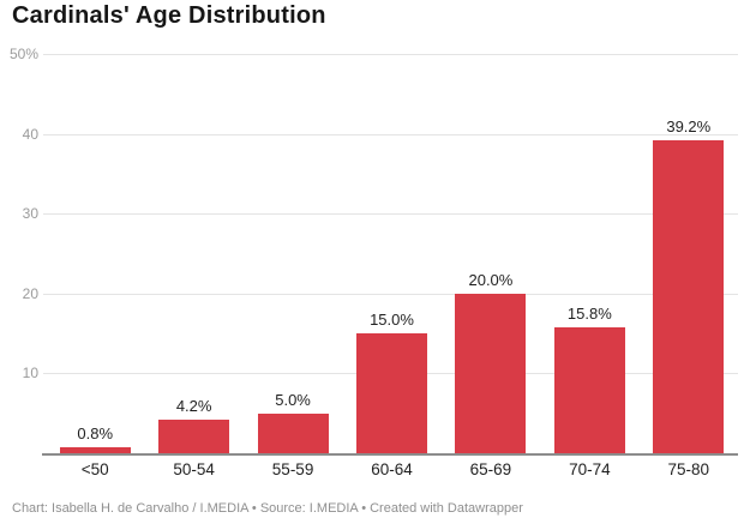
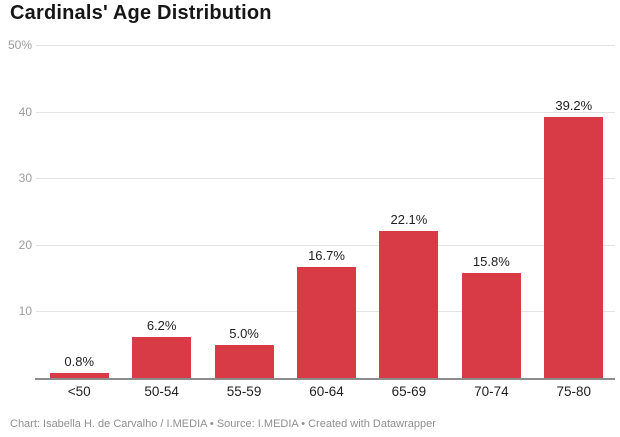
50-54: 4.2% -> 6.2%
60-64: 15.0% -> 16.7%
65-69: 20.0% -> 22.1%
